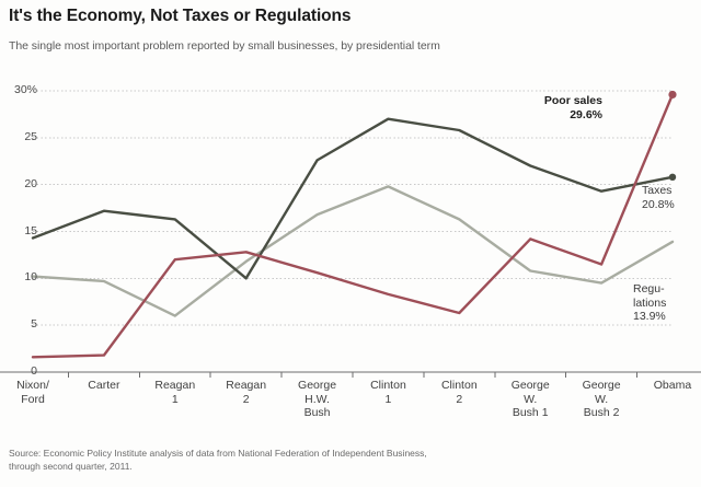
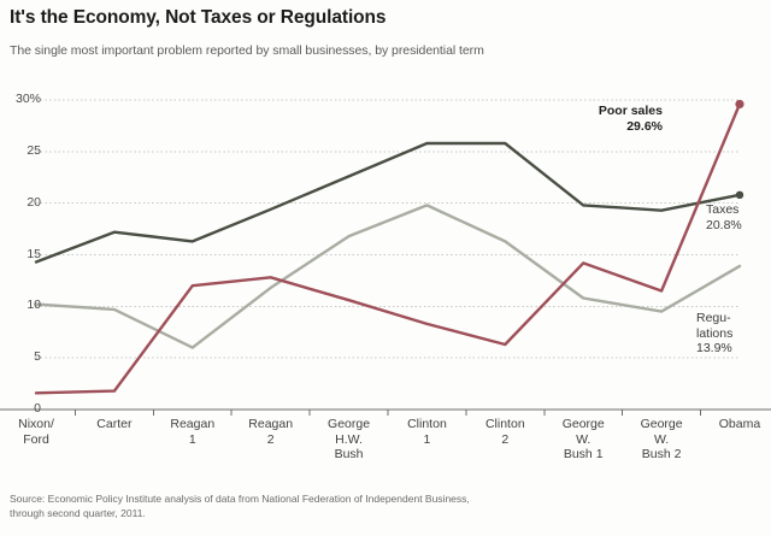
Taxes/Reagan 2: 10% -> 19%
Taxes/Clinton 1: 27% -> 26%
Taxes/George W. Bush 1: 22% -> 20%
